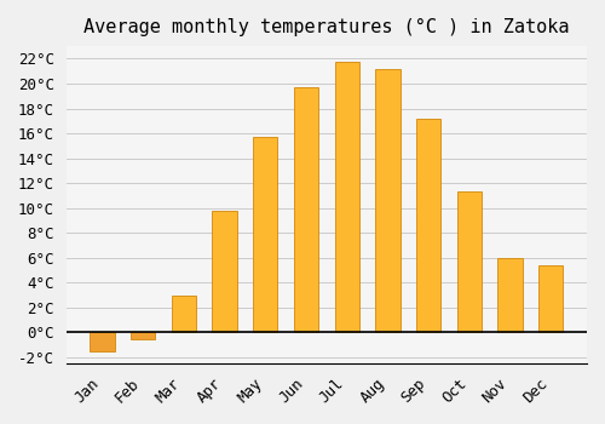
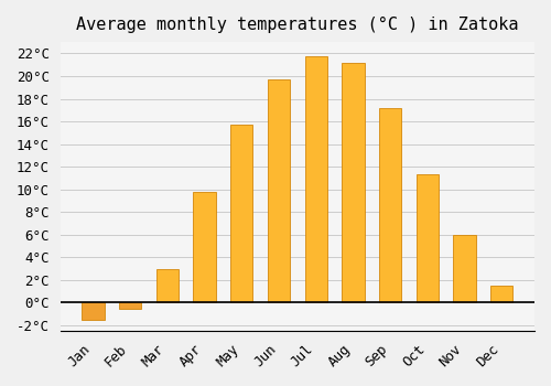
Dec: 5.4°C -> 1.5°C
